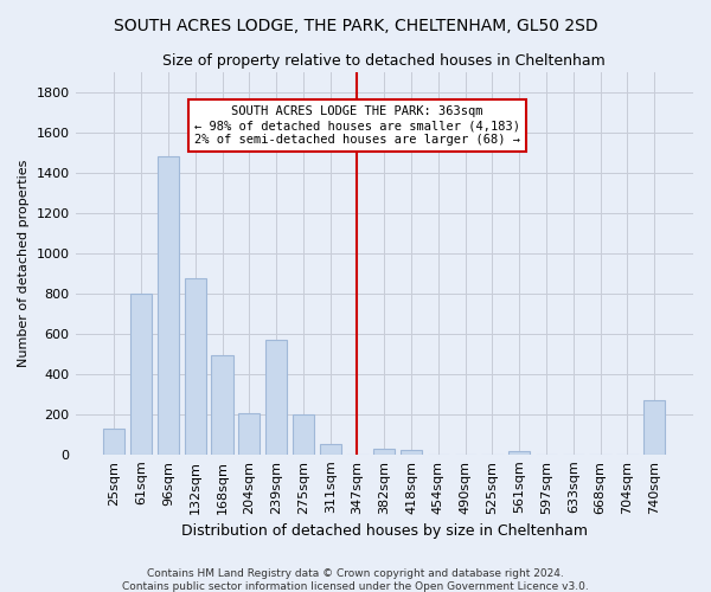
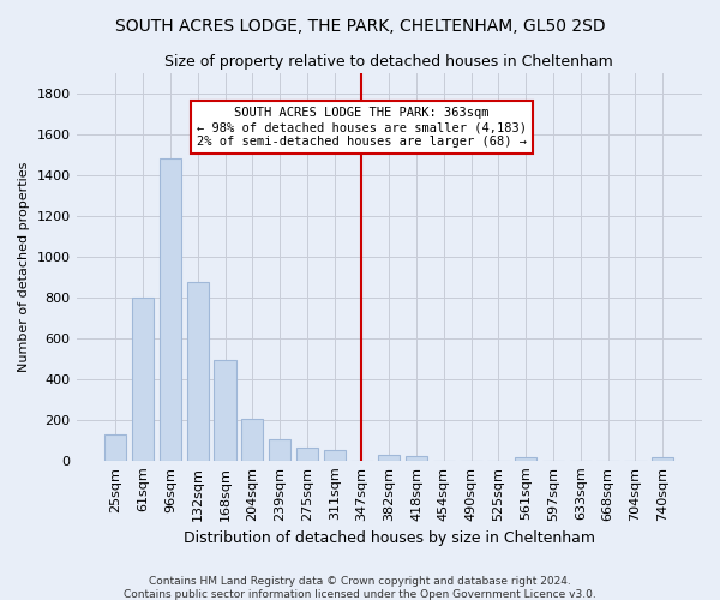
239sqm: 570 -> 100
275sqm: 200 -> 60
740sqm: 270 -> 20
